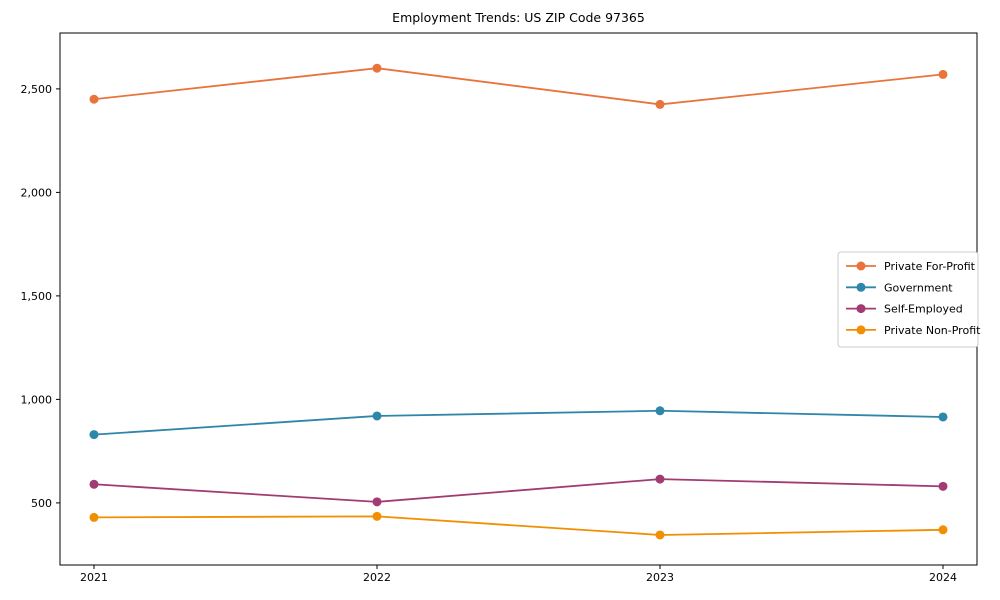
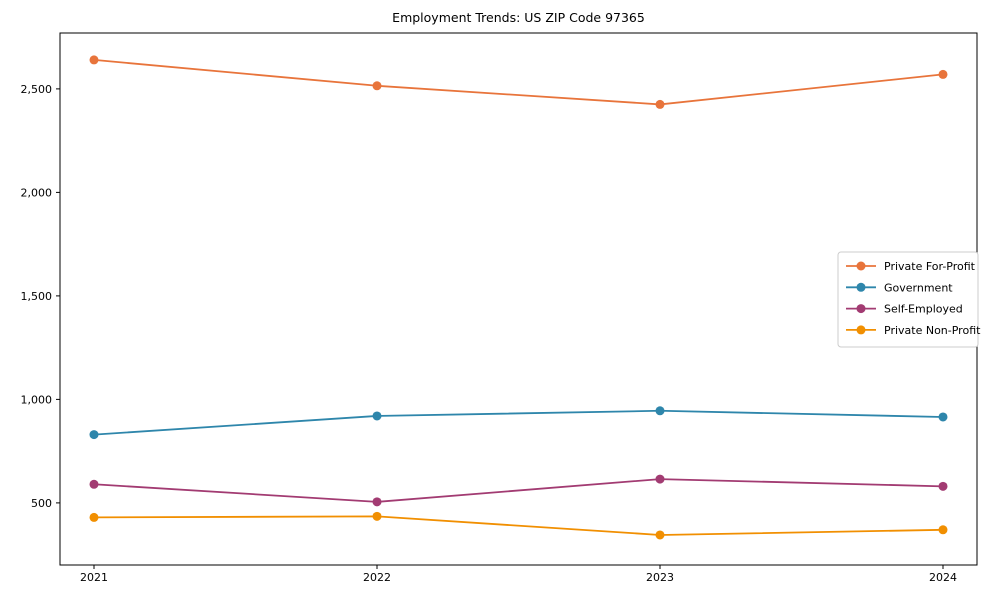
Private For-Profit/2021: 2450 -> 2640
Private For-Profit/2022: 2600 -> 2520
